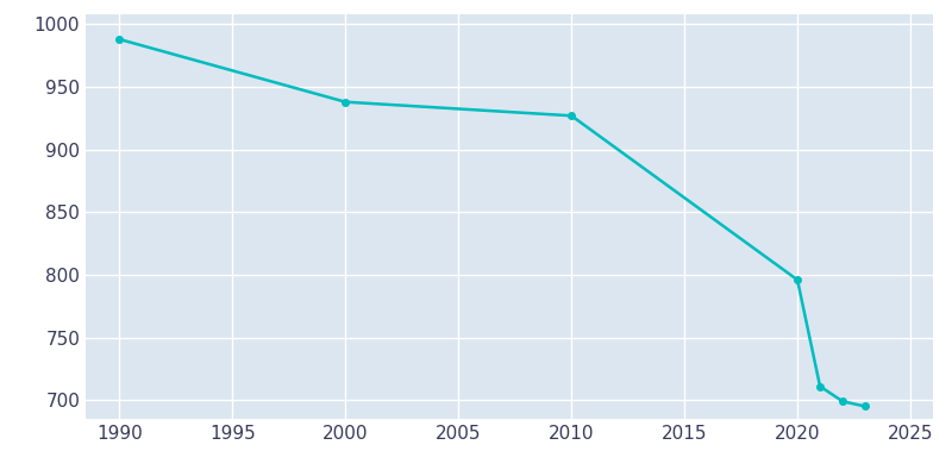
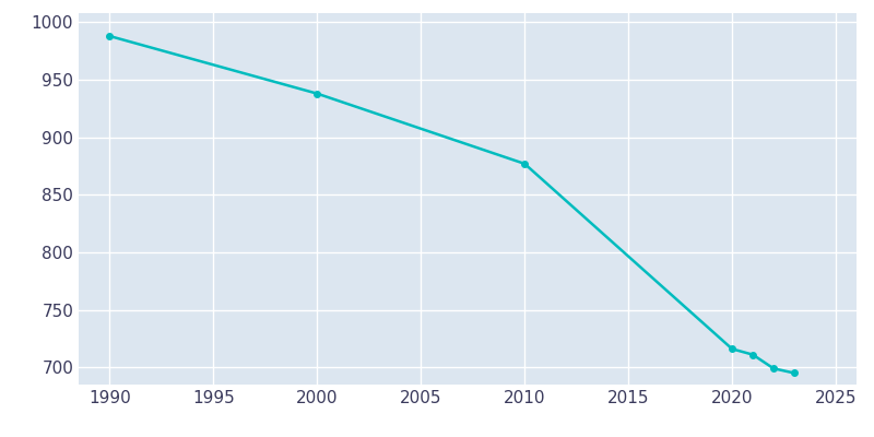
2010: 927 -> 877
2020: 796 -> 716
